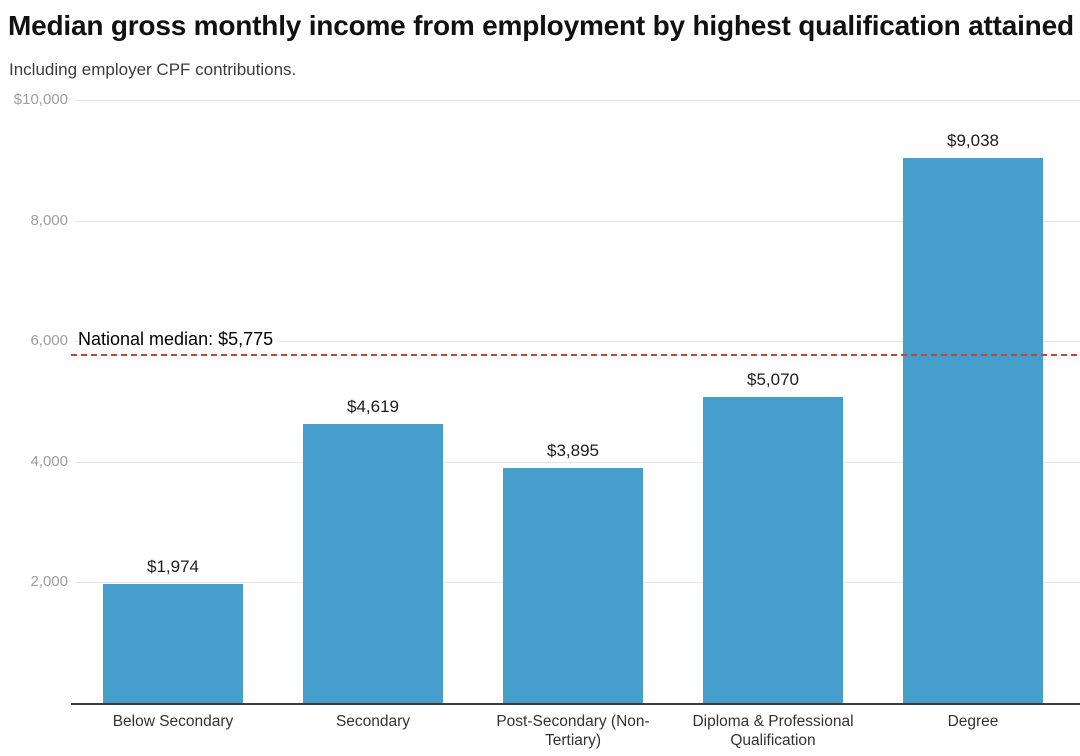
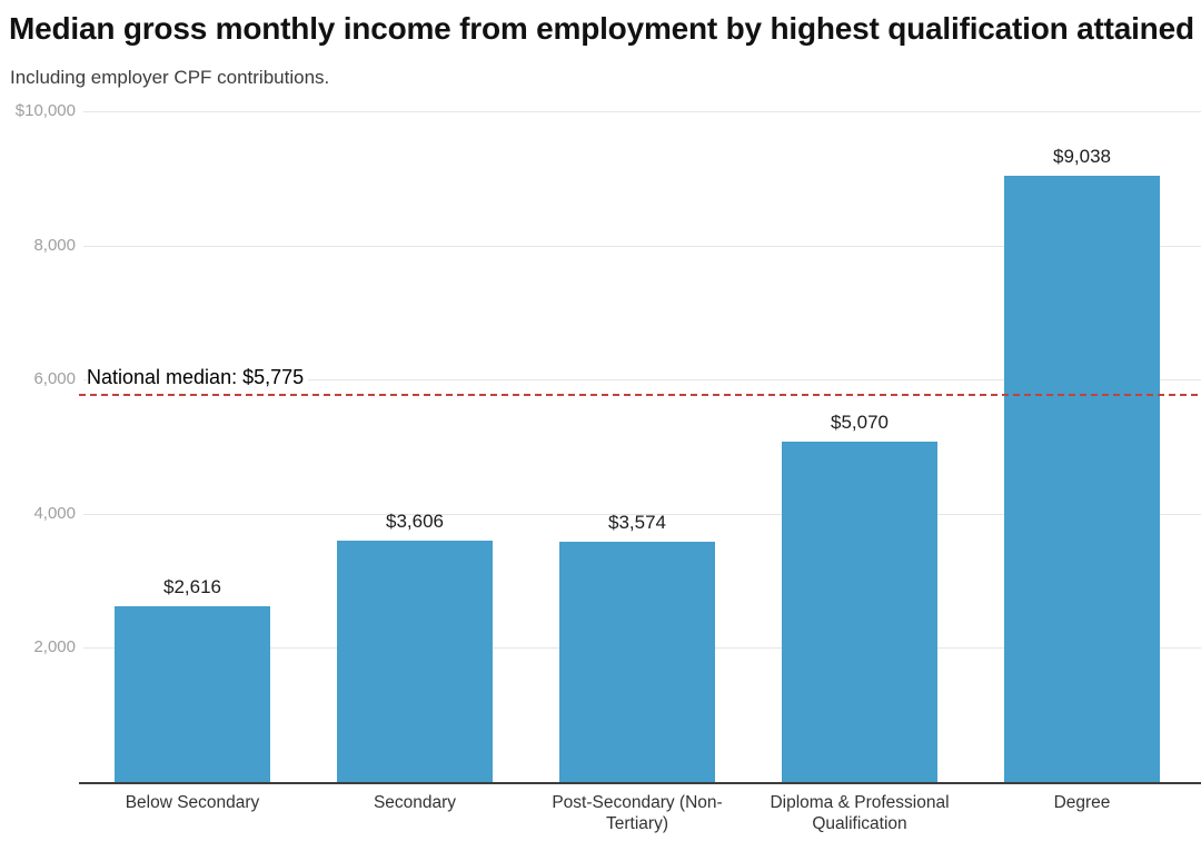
Below Secondary: $1,974 -> $2,616
Secondary: $4,619 -> $3,606
Post-Secondary (Non-Tertiary): $3,895 -> $3,574
